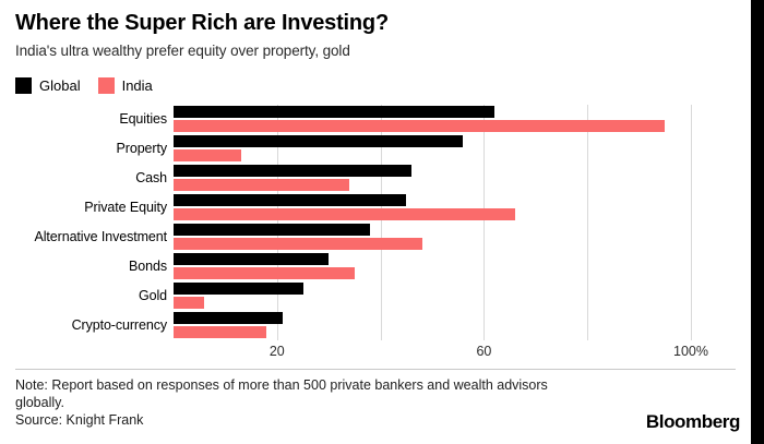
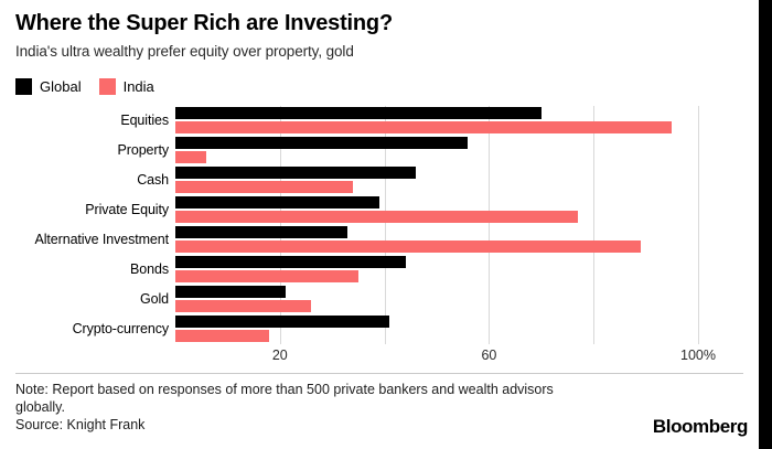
Global/Equities: 62% -> 70%
India/Property: 13% -> 6%
Global/Private Equity: 45% -> 39%
India/Private Equity: 66% -> 77%
Global/Alternative Investment: 38% -> 33%
India/Alternative Investment: 48% -> 89%
Global/Bonds: 30% -> 44%
Global/Gold: 25% -> 21%
India/Gold: 6% -> 26%
Global/Crypto-currency: 21% -> 41%
